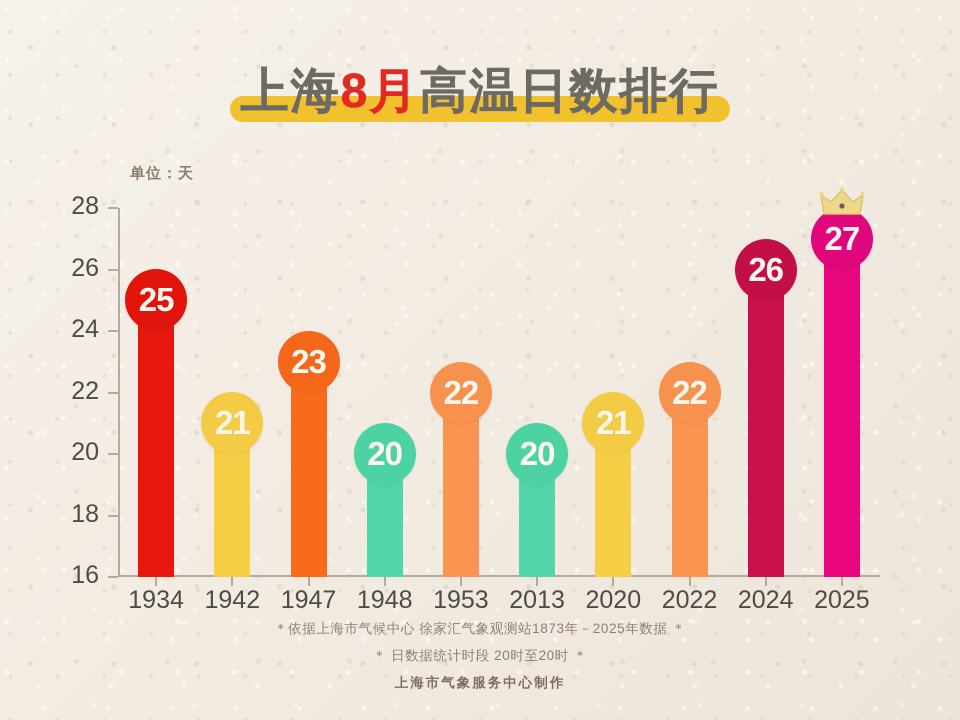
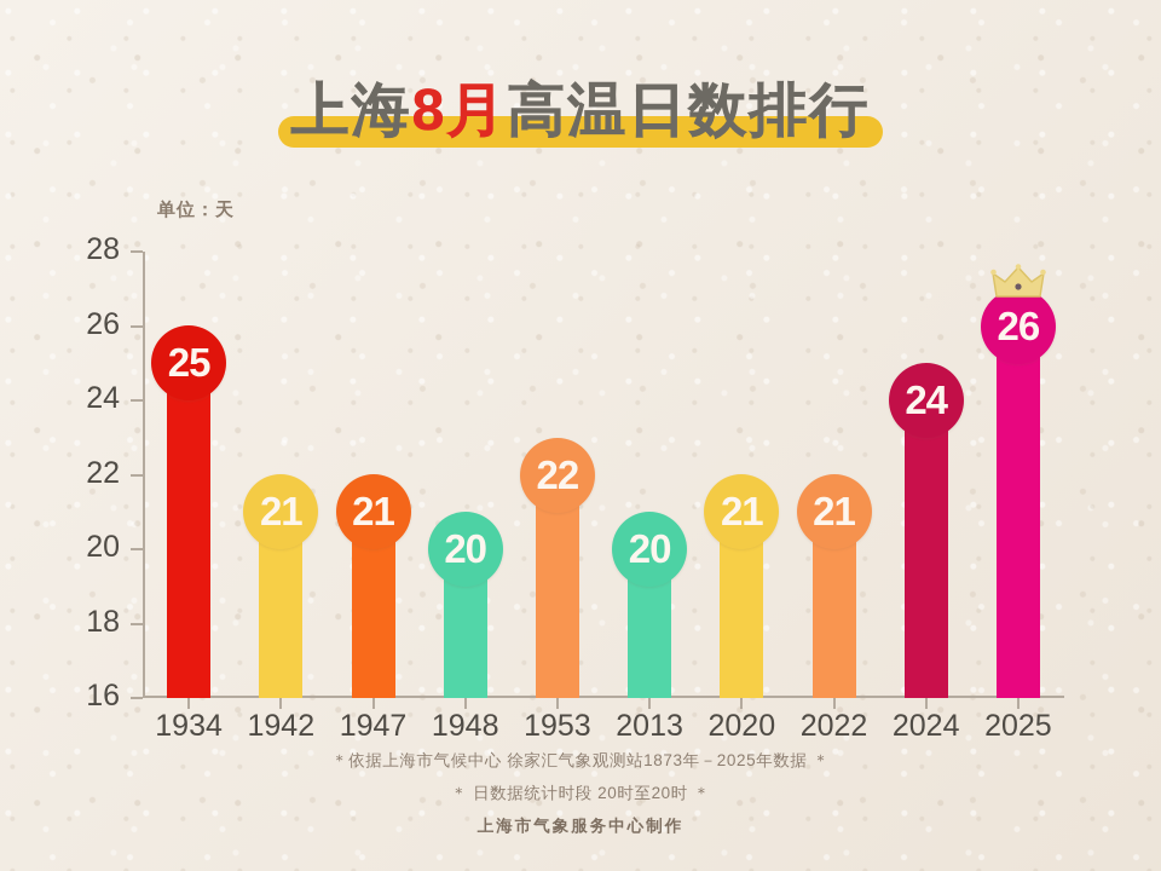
1947: 23 -> 21
2022: 22 -> 21
2024: 26 -> 24
2025: 27 -> 26
